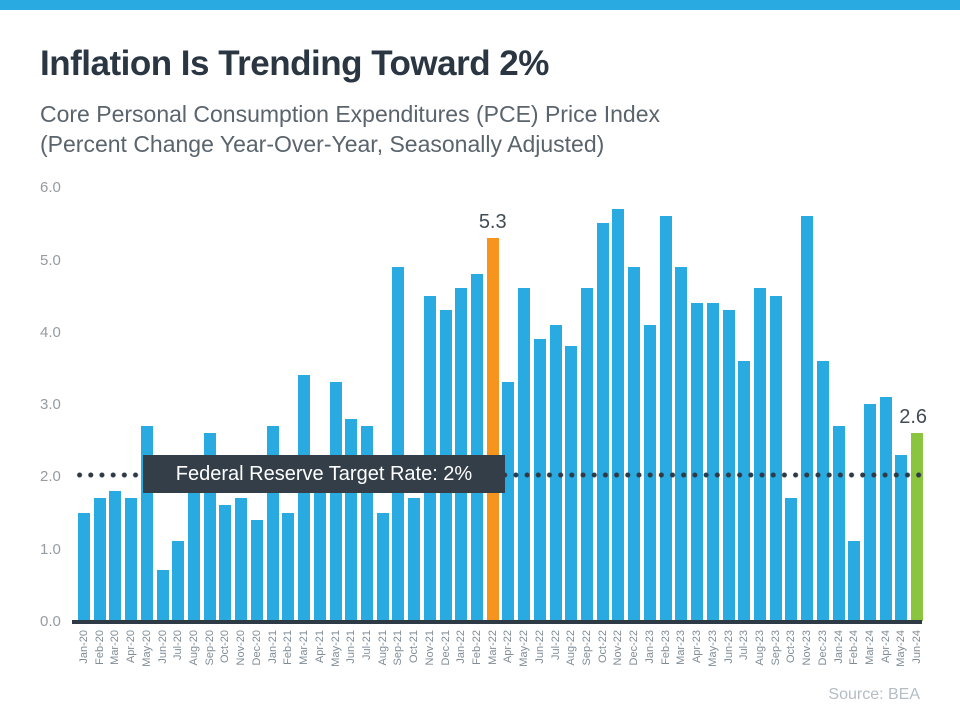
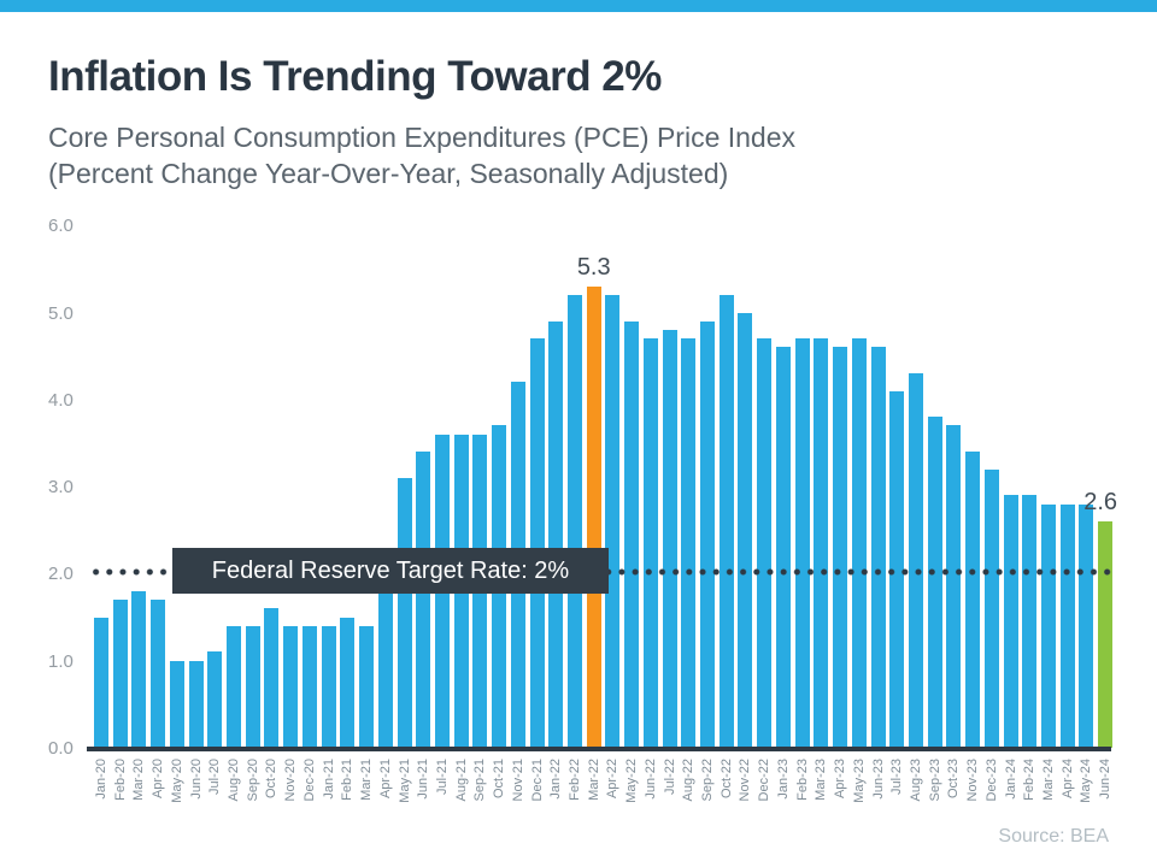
May-20: 2.7 -> 1.0
Jun-20: 0.7 -> 1.0
Aug-20: 1.9 -> 1.4
Sep-20: 2.6 -> 1.4
Nov-20: 1.7 -> 1.4
Jan-21: 2.7 -> 1.4
Mar-21: 3.4 -> 1.4
May-21: 3.3 -> 3.1
Jun-21: 2.8 -> 3.4
Jul-21: 2.7 -> 3.6
Aug-21: 1.5 -> 3.6
Sep-21: 4.9 -> 3.6
Oct-21: 1.7 -> 3.7
Nov-21: 4.5 -> 4.2
Dec-21: 4.3 -> 4.7
Jan-22: 4.6 -> 4.9
Feb-22: 4.8 -> 5.2
Apr-22: 3.3 -> 5.2
May-22: 4.6 -> 4.9
Jun-22: 3.9 -> 4.7
Jul-22: 4.1 -> 4.8
Aug-22: 3.8 -> 4.7
Sep-22: 4.6 -> 4.9
Oct-22: 5.5 -> 5.2
Nov-22: 5.7 -> 5.0
Dec-22: 4.9 -> 4.7
Jan-23: 4.1 -> 4.6
Feb-23: 5.6 -> 4.7
Mar-23: 4.9 -> 4.7
Apr-23: 4.4 -> 4.6
May-23: 4.4 -> 4.7
Jun-23: 4.3 -> 4.6
Jul-23: 3.6 -> 4.1
Aug-23: 4.6 -> 4.3
Sep-23: 4.5 -> 3.8
Oct-23: 1.7 -> 3.7
Nov-23: 5.6 -> 3.4
Dec-23: 3.6 -> 3.2
Jan-24: 2.7 -> 2.9
Feb-24: 1.1 -> 2.9
Mar-24: 3.0 -> 2.8
Apr-24: 3.1 -> 2.8
May-24: 2.3 -> 2.8
